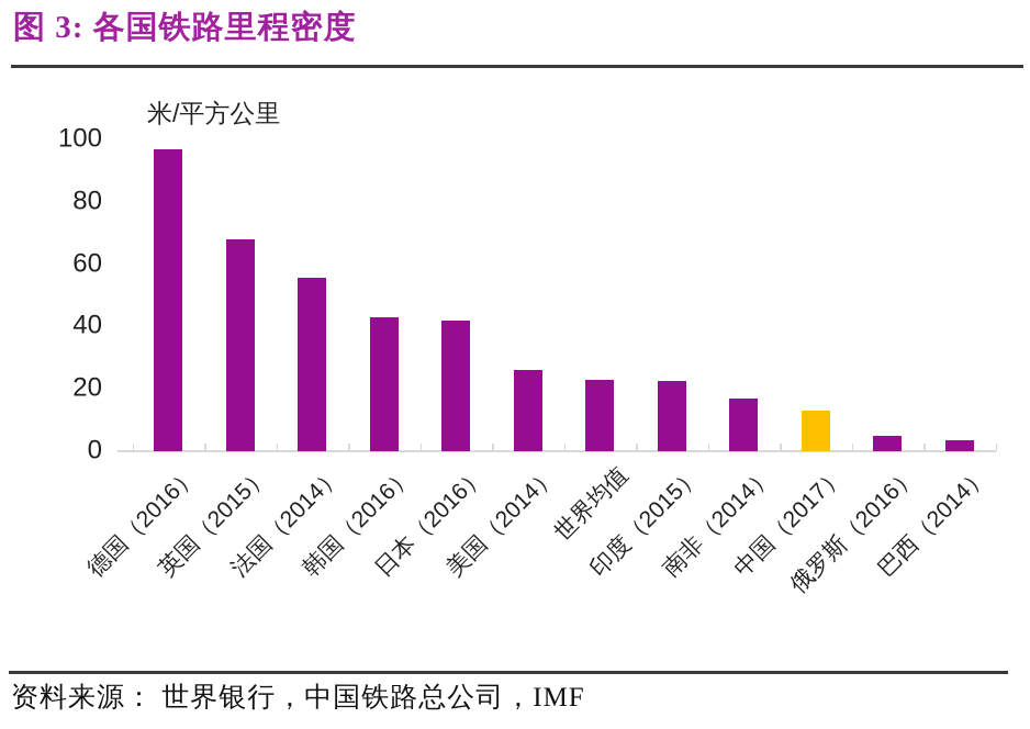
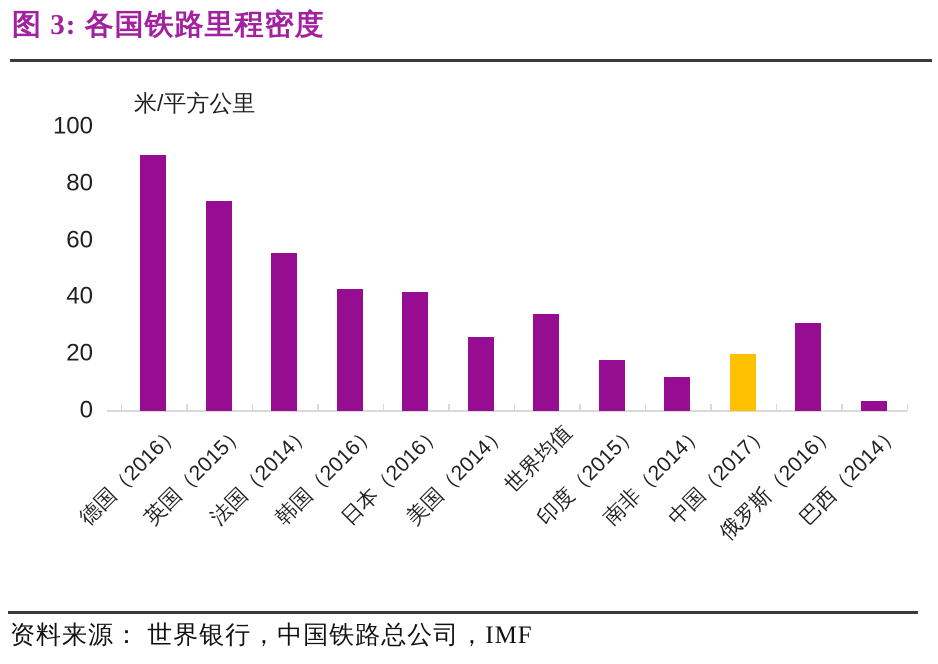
德国（2016）: 97 -> 90
英国（2015）: 68 -> 74
世界均值: 23 -> 34
印度（2015）: 22 -> 18
南非（2014）: 17 -> 12
中国（2017）: 13 -> 20
俄罗斯（2016）: 5 -> 31
